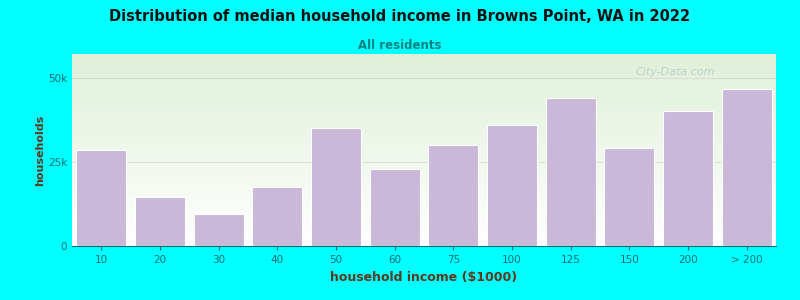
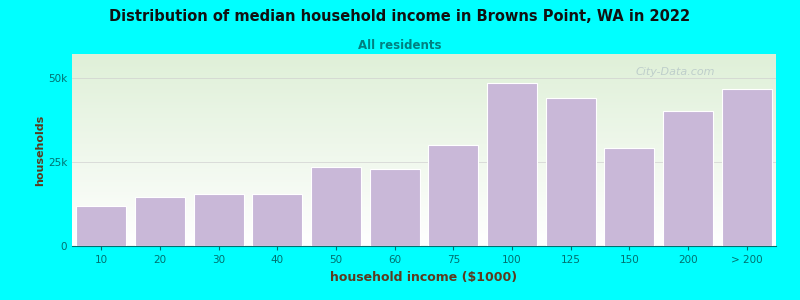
10: 28.5k -> 12.0k
30: 9.5k -> 15.5k
40: 17.5k -> 15.5k
50: 35.0k -> 23.5k
100: 36.0k -> 48.5k
